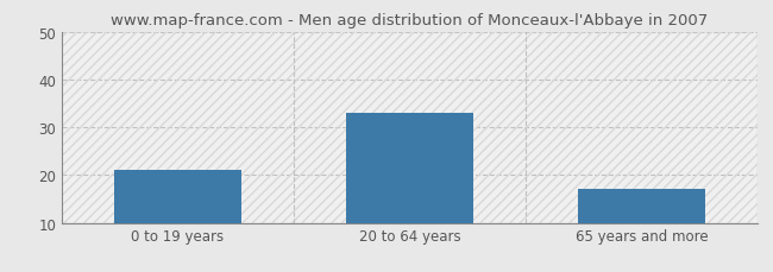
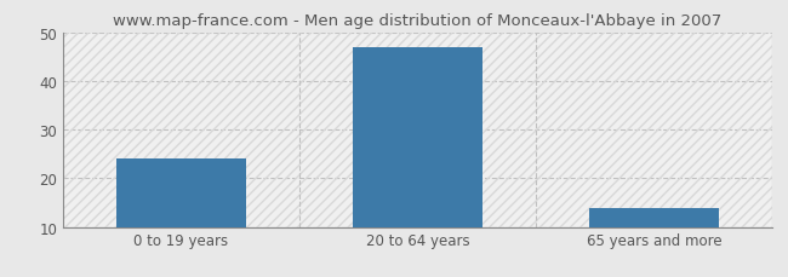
0 to 19 years: 21 -> 24
20 to 64 years: 33 -> 47
65 years and more: 17 -> 14
